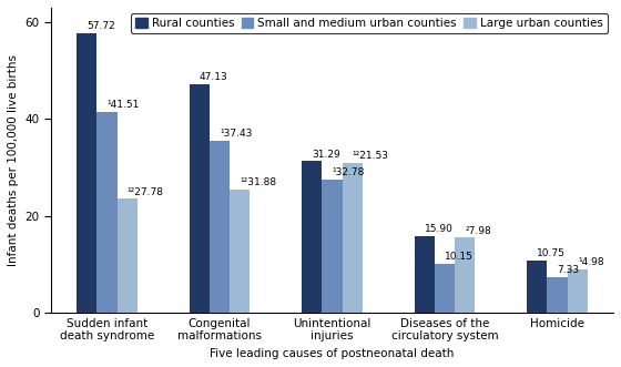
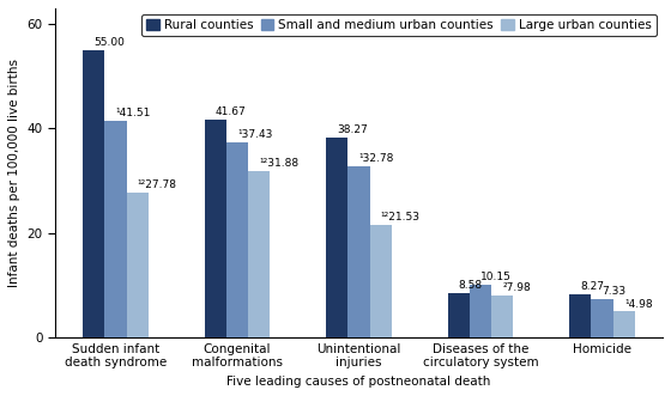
Rural counties/Sudden infant death syndrome: 57.72 -> 55.00
Large urban counties/Sudden infant death syndrome: 23.5 -> 27.8
Rural counties/Congenital malformations: 47.13 -> 41.67
Small and medium urban counties/Congenital malformations: 35.5 -> 37.4
Large urban counties/Congenital malformations: 25.5 -> 31.9
Rural counties/Unintentional injuries: 31.29 -> 38.27
Small and medium urban counties/Unintentional injuries: 27.5 -> 32.8
Large urban counties/Unintentional injuries: 31.0 -> 21.5
Rural counties/Diseases of the circulatory system: 15.90 -> 8.58
Large urban counties/Diseases of the circulatory system: 15.5 -> 8.0
Rural counties/Homicide: 10.75 -> 8.27
Large urban counties/Homicide: 9.0 -> 5.0
